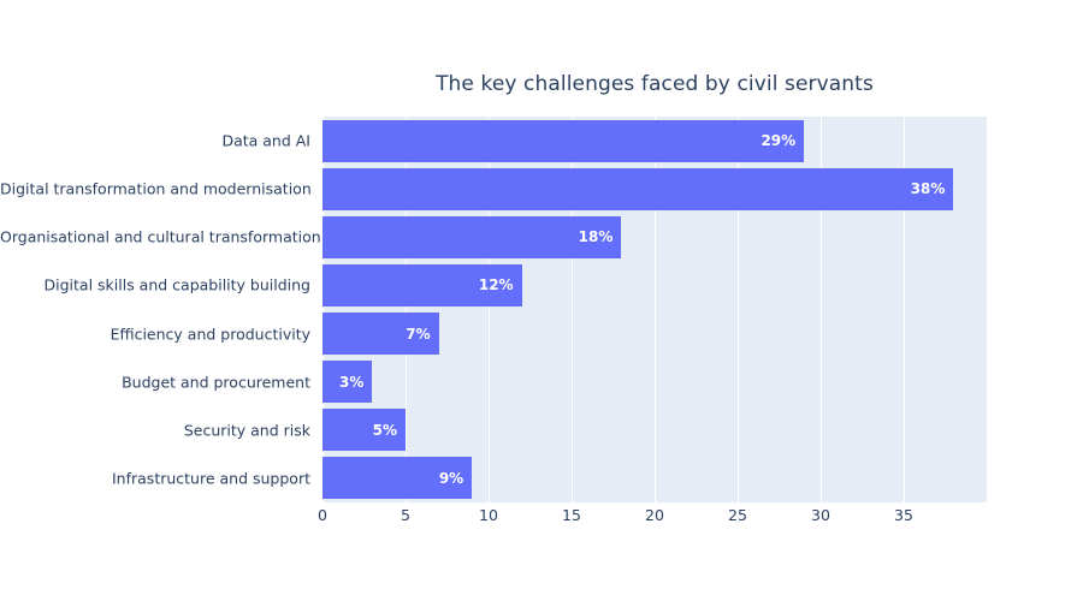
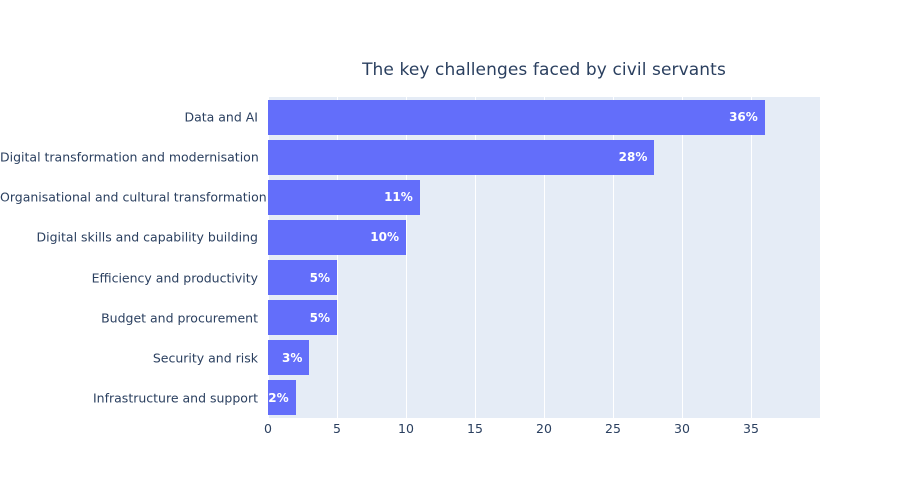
Data and AI: 29% -> 36%
Digital transformation and modernisation: 38% -> 28%
Organisational and cultural transformation: 18% -> 11%
Digital skills and capability building: 12% -> 10%
Efficiency and productivity: 7% -> 5%
Budget and procurement: 3% -> 5%
Security and risk: 5% -> 3%
Infrastructure and support: 9% -> 2%
